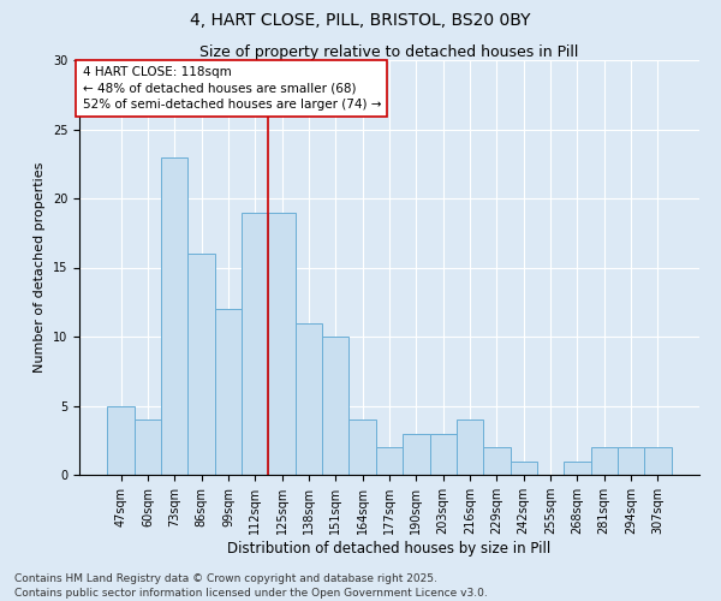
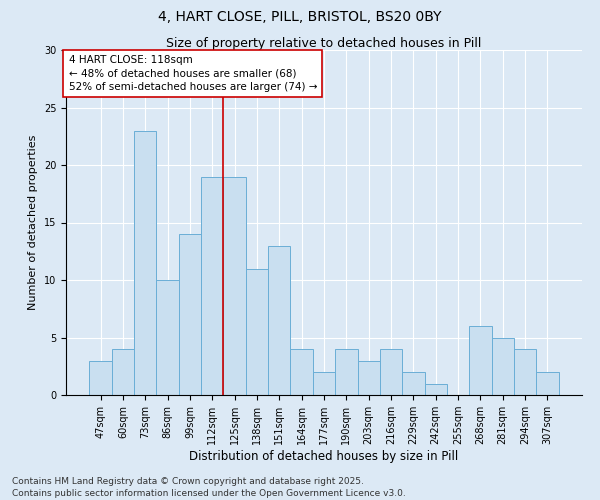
47sqm: 5 -> 3
86sqm: 16 -> 10
99sqm: 12 -> 14
151sqm: 10 -> 13
190sqm: 3 -> 4
268sqm: 1 -> 6
281sqm: 2 -> 5
294sqm: 2 -> 4
